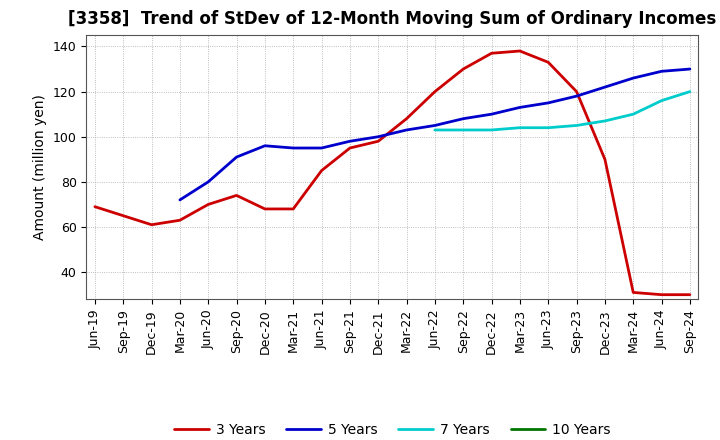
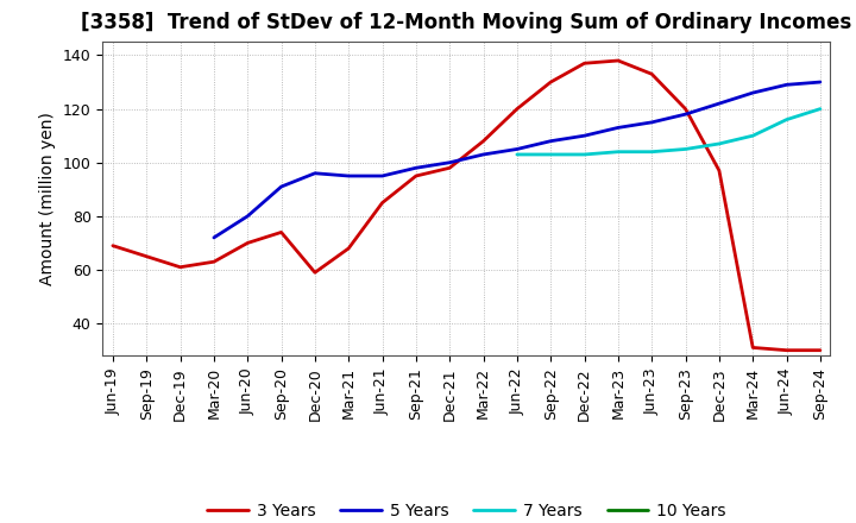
3 Years/Dec-20: 68 -> 59
3 Years/Dec-23: 90 -> 97
